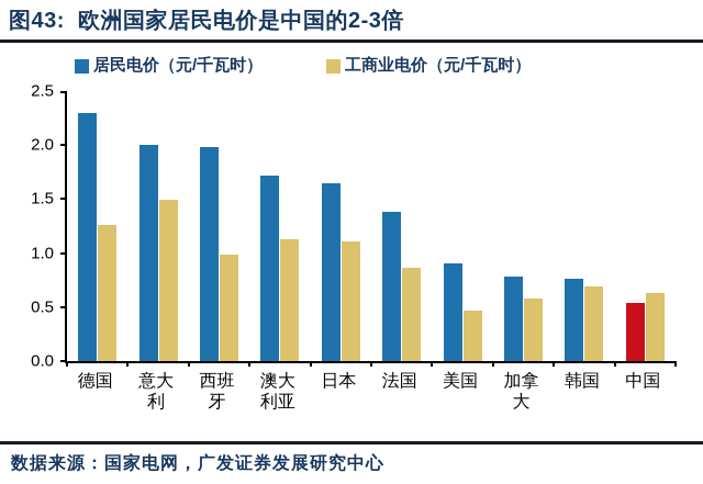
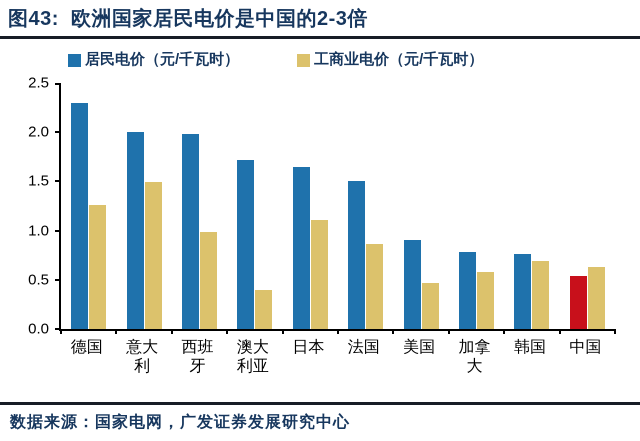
工商业电价（元/千瓦时）/澳大利亚: 1.1 -> 0.4
居民电价（元/千瓦时）/法国: 1.4 -> 1.5
